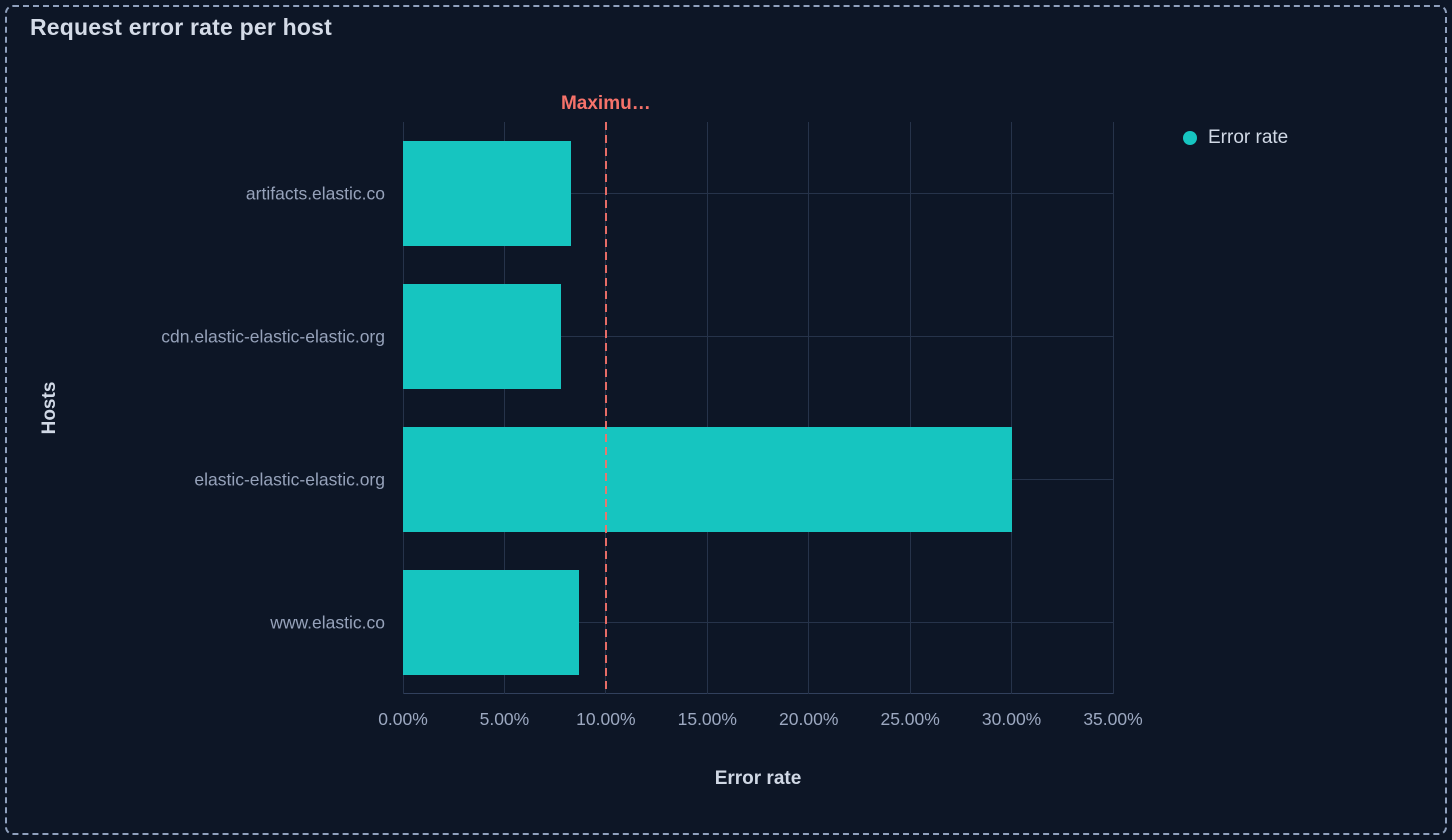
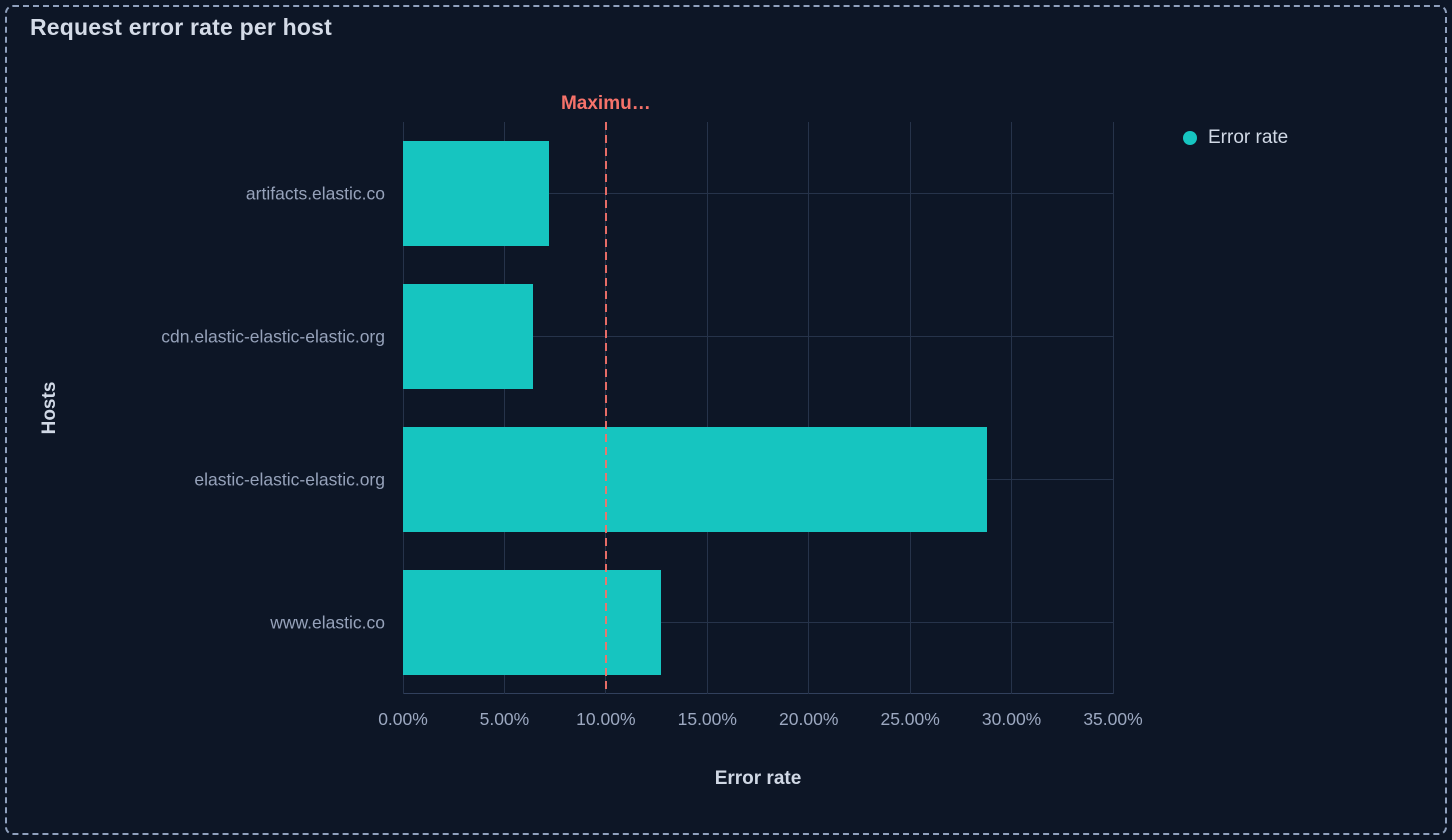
artifacts.elastic.co: 8.3% -> 7.2%
cdn.elastic-elastic-elastic.org: 7.8% -> 6.4%
elastic-elastic-elastic.org: 30.0% -> 28.8%
www.elastic.co: 8.7% -> 12.7%
